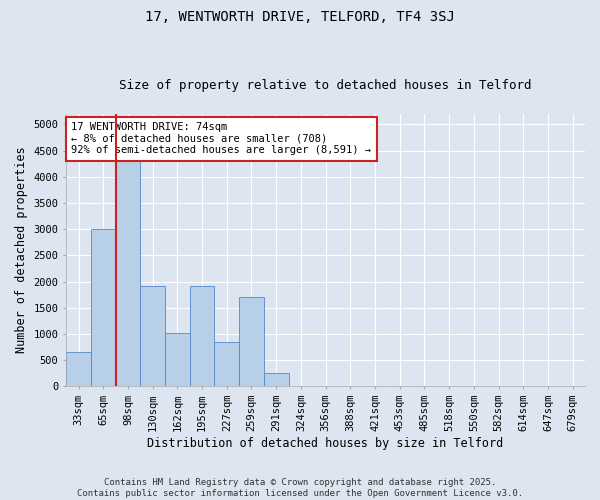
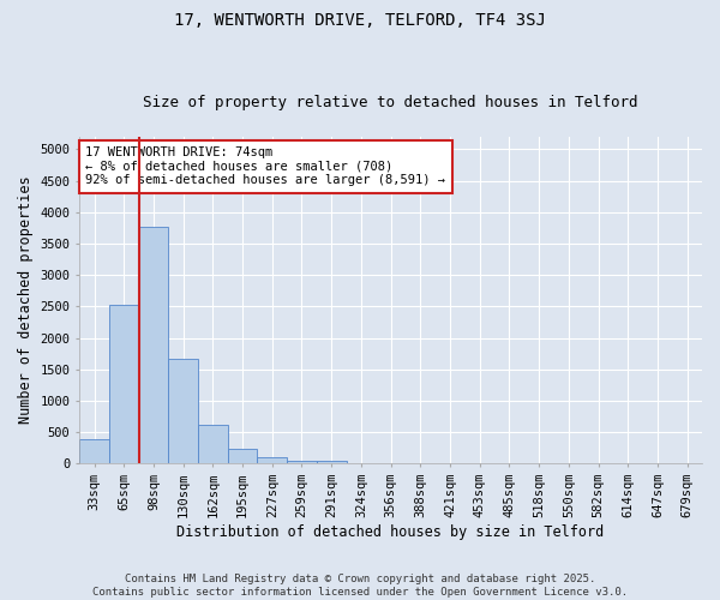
33sqm: 660 -> 390
65sqm: 3000 -> 2530
98sqm: 4340 -> 3760
130sqm: 1920 -> 1660
162sqm: 1020 -> 620
195sqm: 1920 -> 240
227sqm: 840 -> 110
259sqm: 1700 -> 50
291sqm: 260 -> 40
